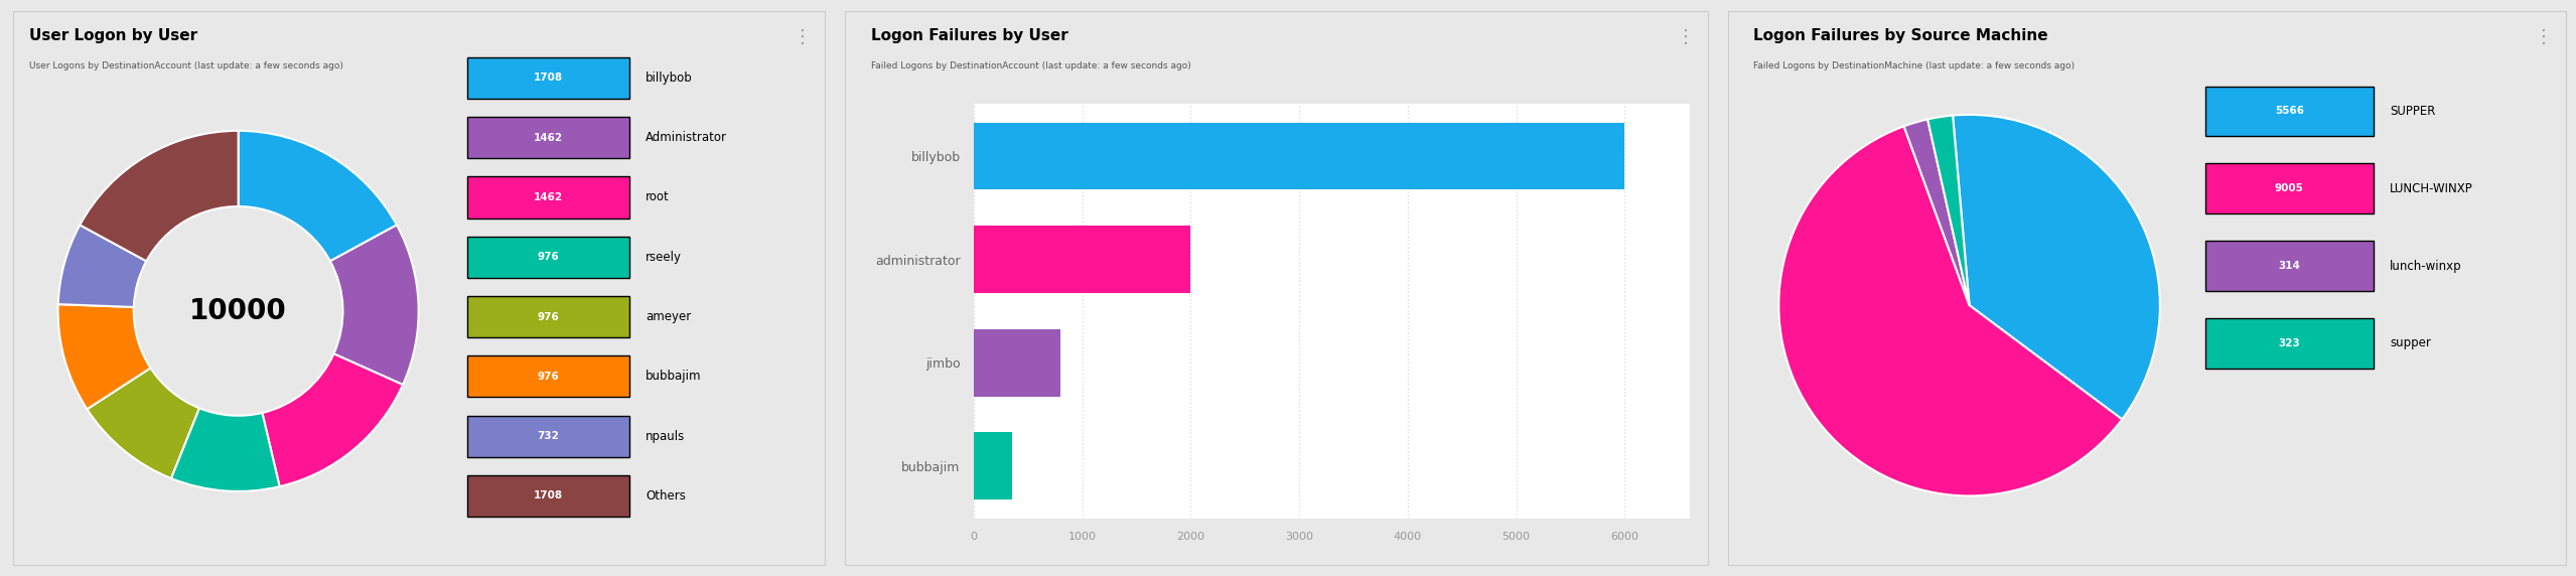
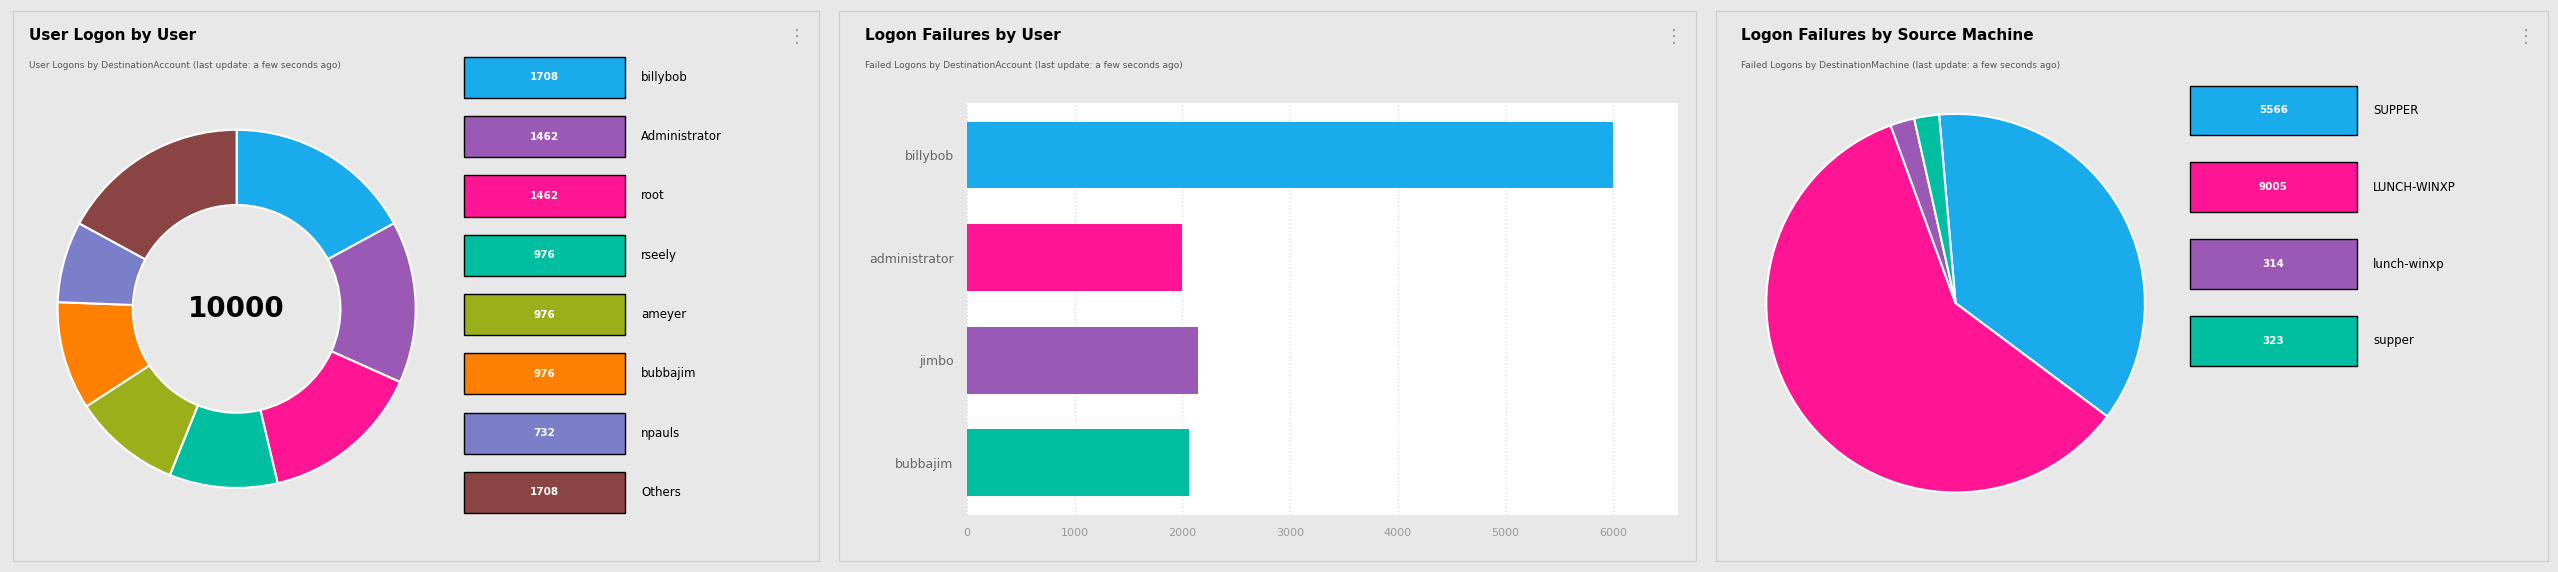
jimbo: 800 -> 2140
bubbajim: 350 -> 2060
